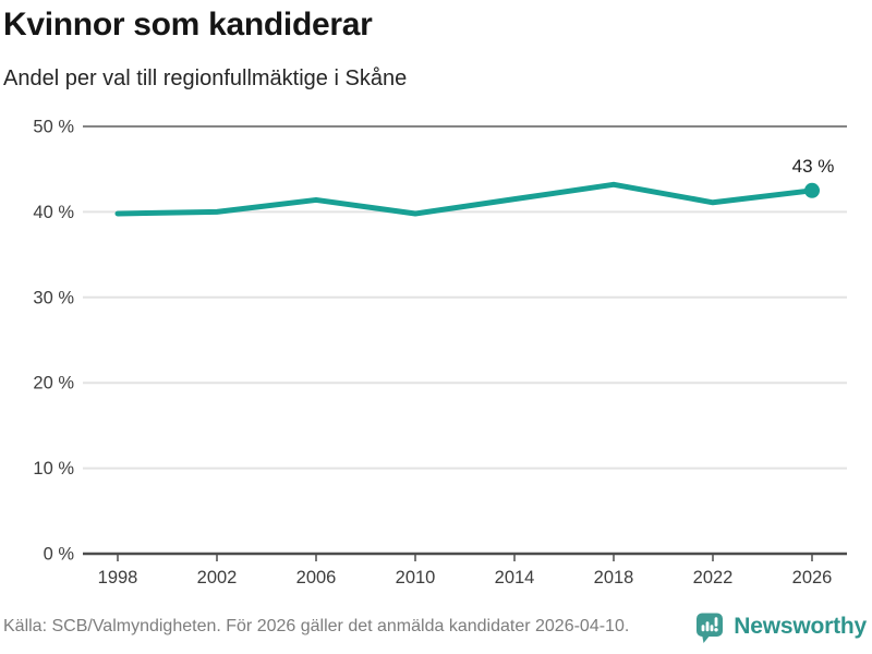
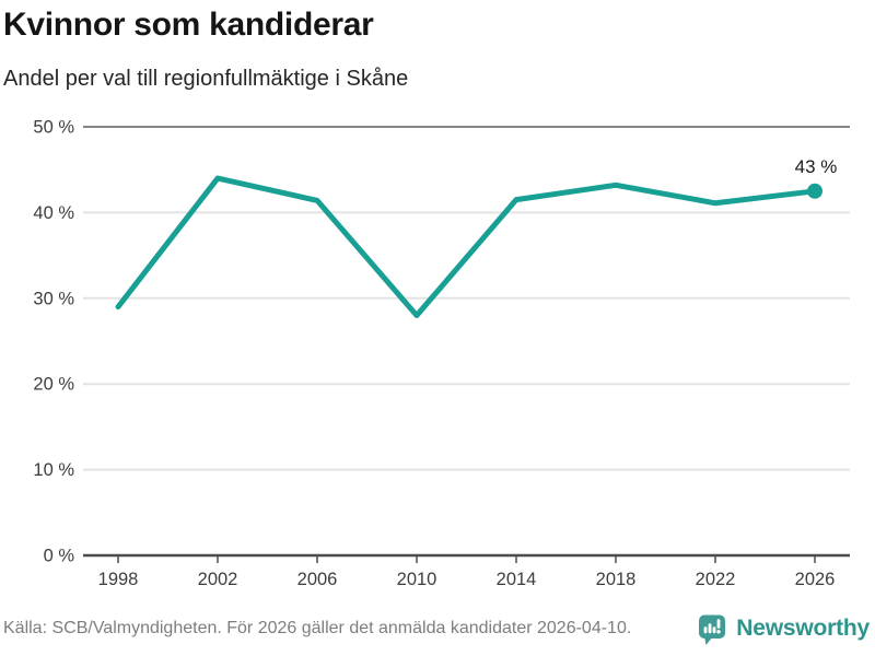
1998: 40% -> 29%
2002: 40% -> 44%
2010: 40% -> 28%
